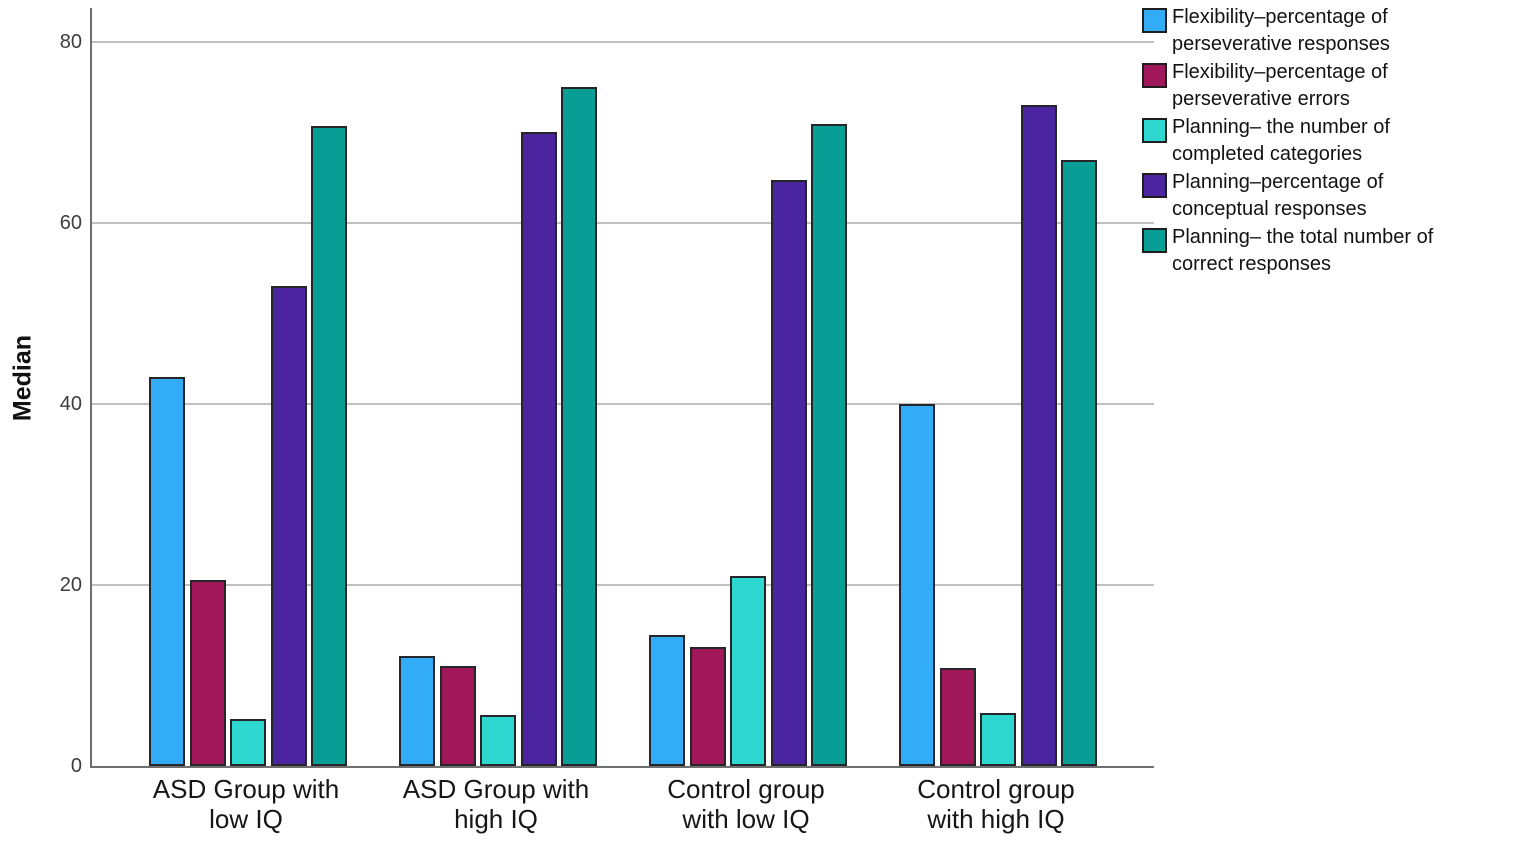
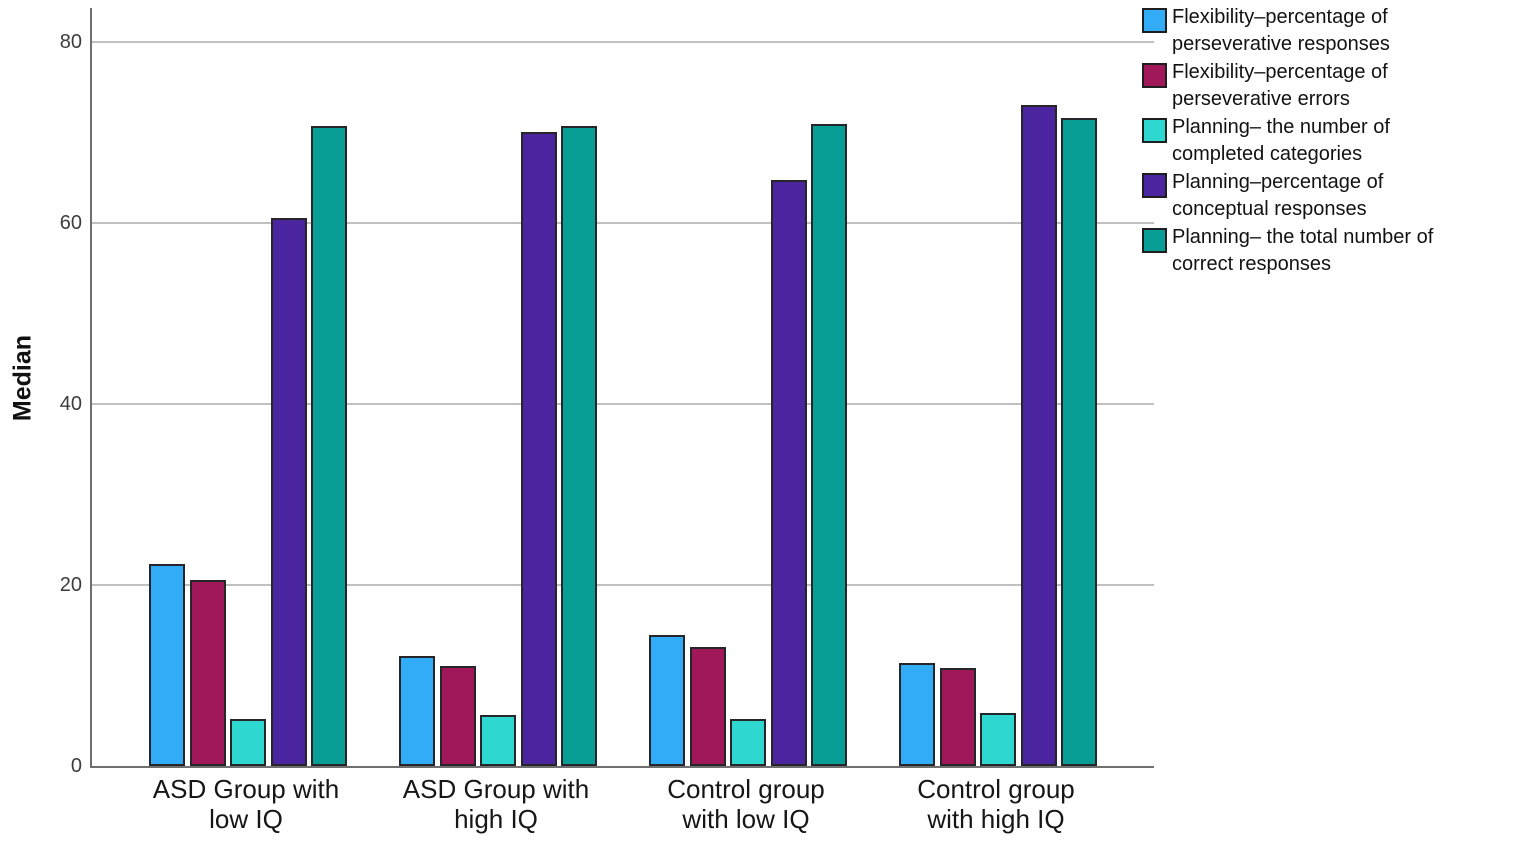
Flexibility–percentage of perseverative responses/ASD Group with low IQ: 43 -> 22
Planning–percentage of conceptual responses/ASD Group with low IQ: 53 -> 60
Planning– the total number of correct responses/ASD Group with high IQ: 75 -> 71
Planning– the number of completed categories/Control group with low IQ: 21 -> 5
Flexibility–percentage of perseverative responses/Control group with high IQ: 40 -> 11
Planning– the total number of correct responses/Control group with high IQ: 67 -> 72
